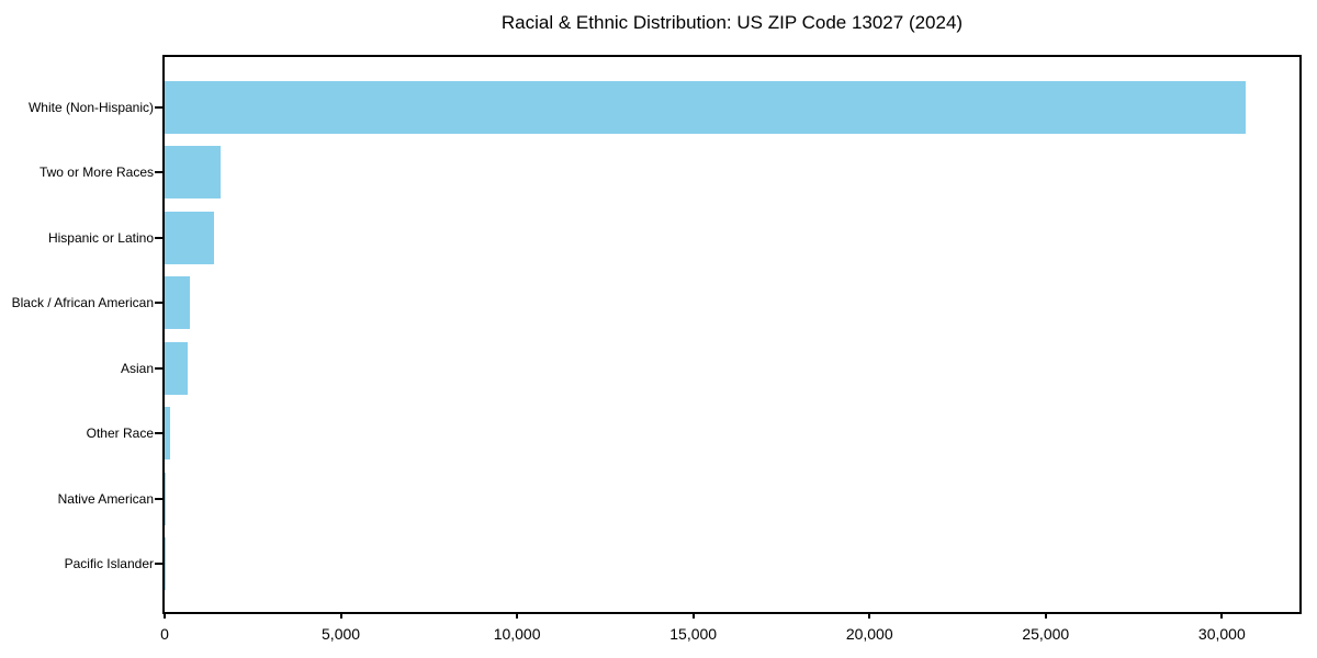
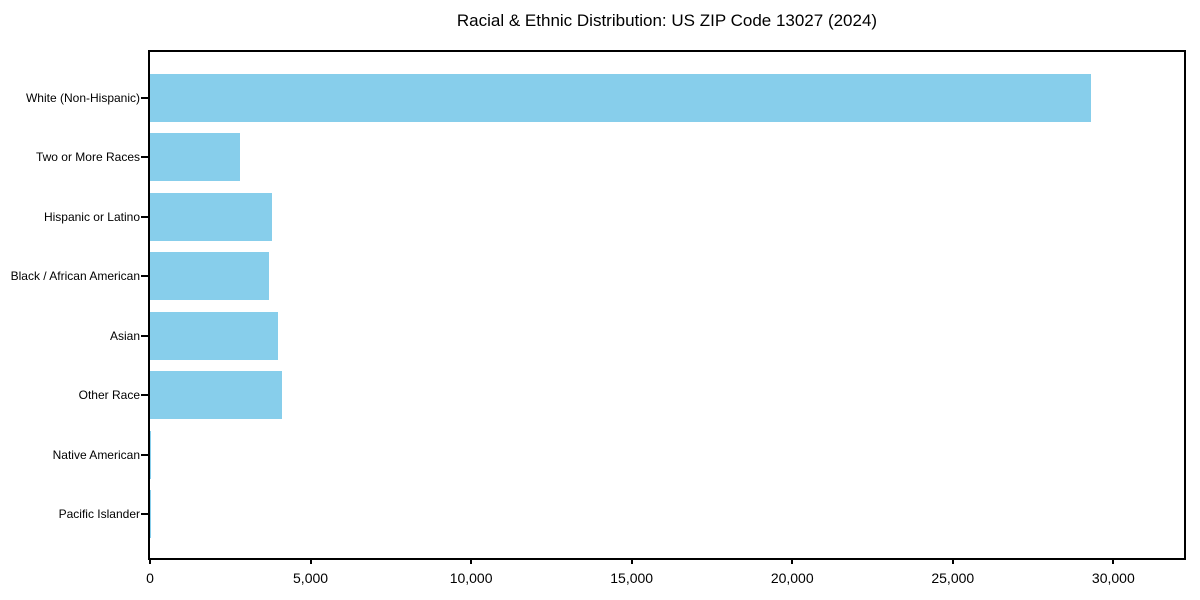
White (Non-Hispanic): 30700 -> 29300
Two or More Races: 1600 -> 2800
Hispanic or Latino: 1400 -> 3800
Black / African American: 700 -> 3700
Asian: 700 -> 4000
Other Race: 200 -> 4100
